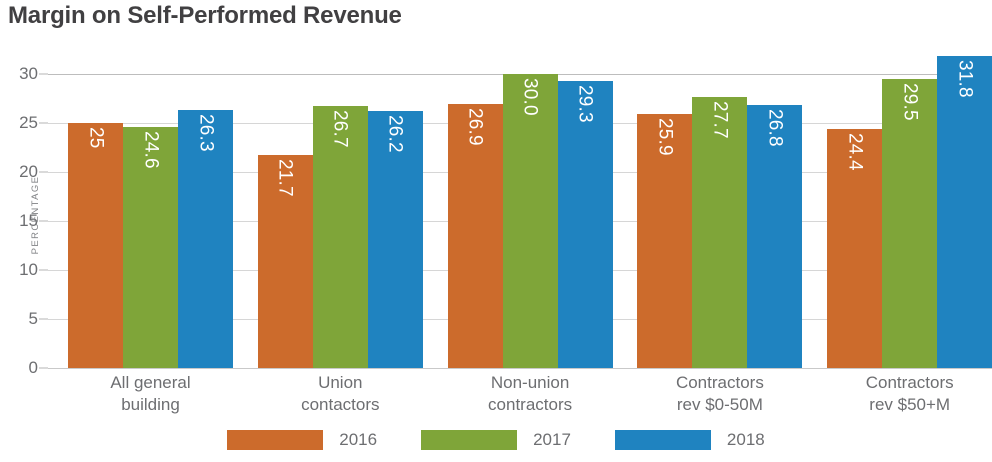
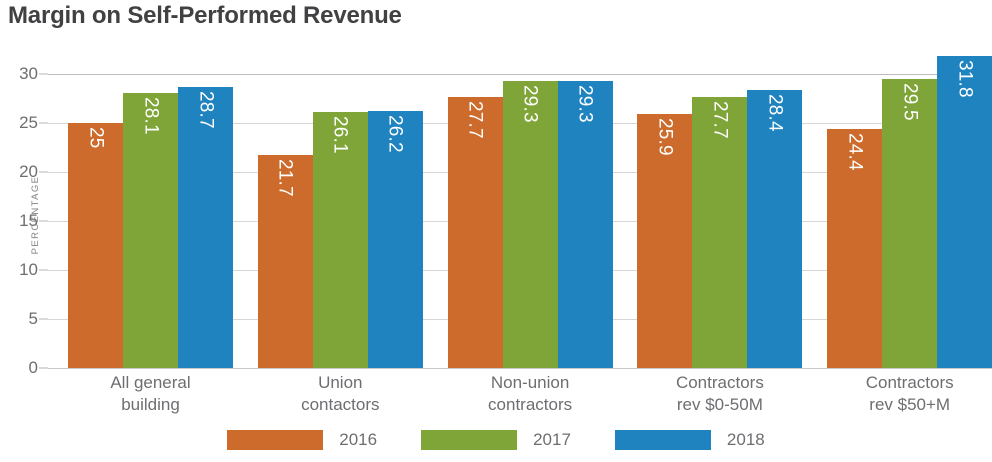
2017/All general building: 24.6 -> 28.1
2018/All general building: 26.3 -> 28.7
2017/Union contactors: 26.7 -> 26.1
2016/Non-union contractors: 26.9 -> 27.7
2017/Non-union contractors: 30.0 -> 29.3
2018/Contractors rev $0-50M: 26.8 -> 28.4
